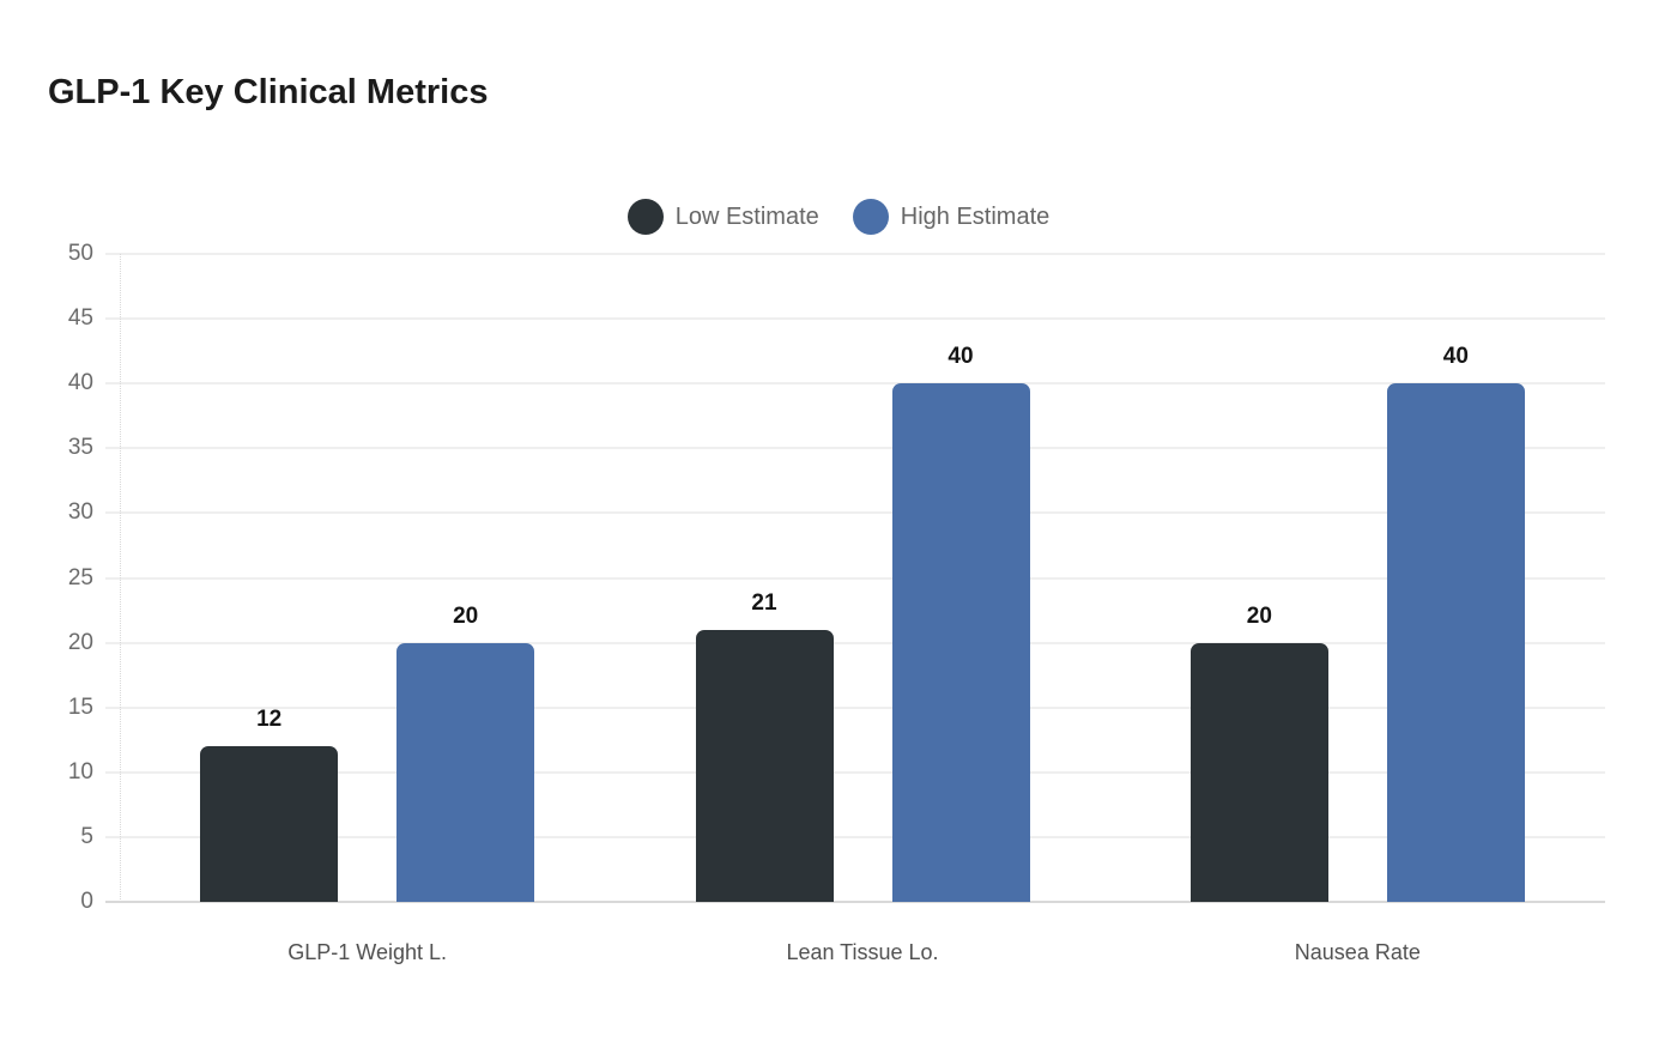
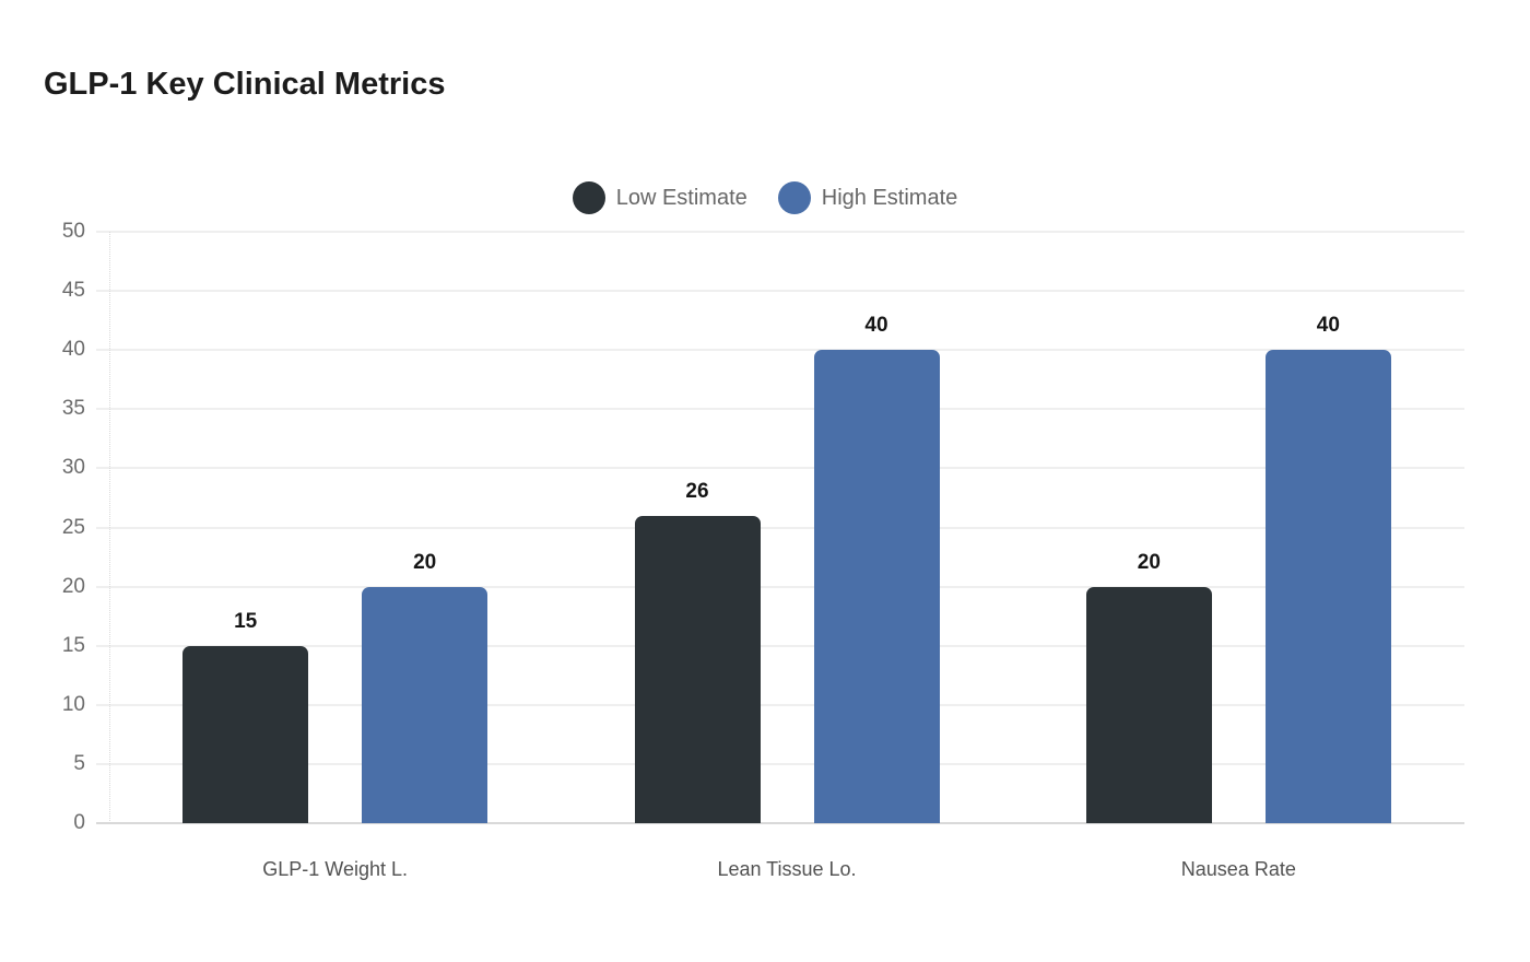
Low Estimate/GLP-1 Weight L.: 12 -> 15
Low Estimate/Lean Tissue Lo.: 21 -> 26
